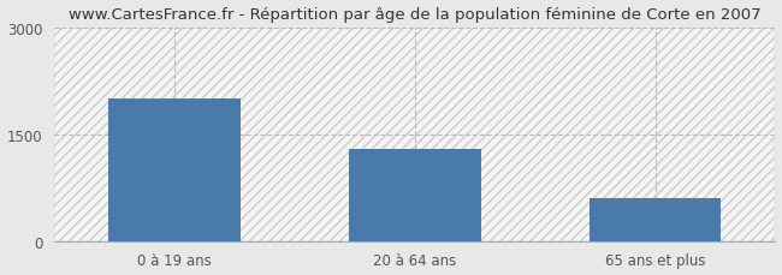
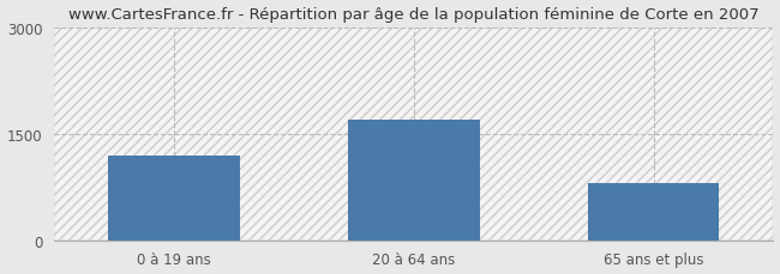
0 à 19 ans: 2000 -> 1200
20 à 64 ans: 1300 -> 1700
65 ans et plus: 600 -> 800
